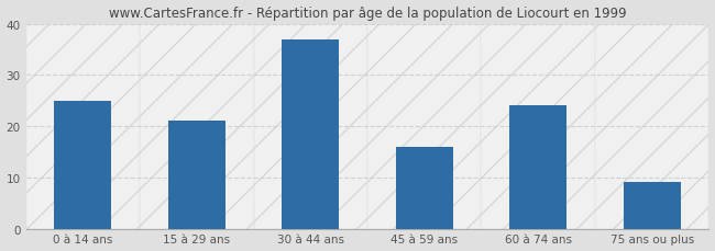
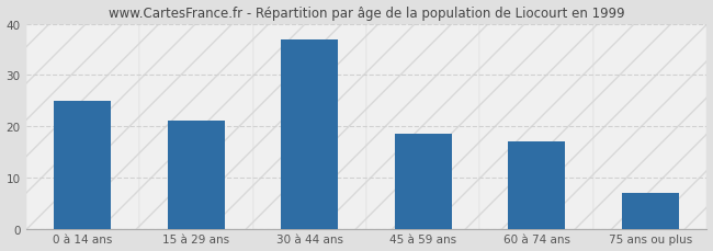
45 à 59 ans: 16.0 -> 18.5
60 à 74 ans: 24.0 -> 17.0
75 ans ou plus: 9.0 -> 7.0
